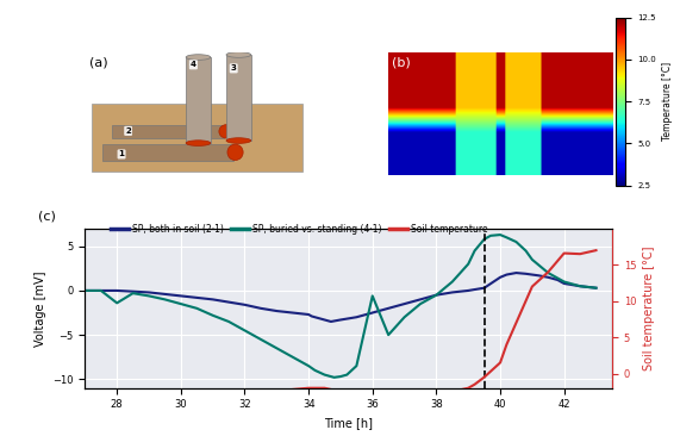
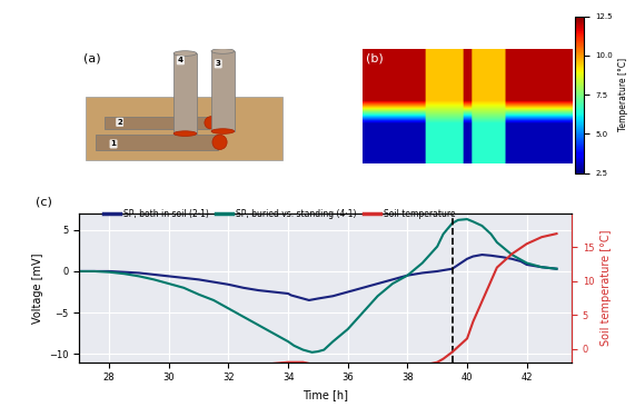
SP, buried vs. standing (4·1)/28: -1.4 -> -0.1
SP, buried vs. standing (4·1)/36: -0.6 -> -7.0
Soil temperature/42: 16.6 -> 15.5
